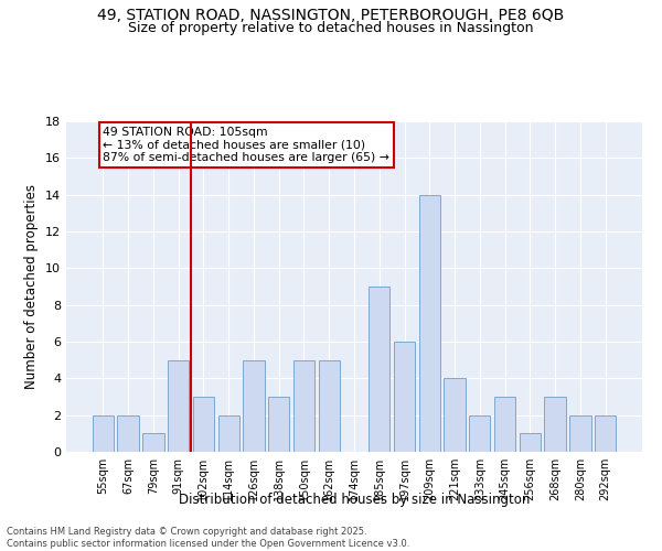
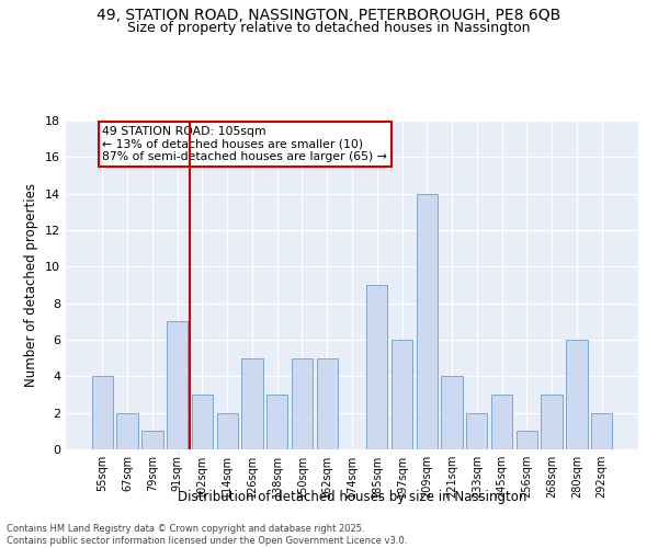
55sqm: 2 -> 4
91sqm: 5 -> 7
280sqm: 2 -> 6
